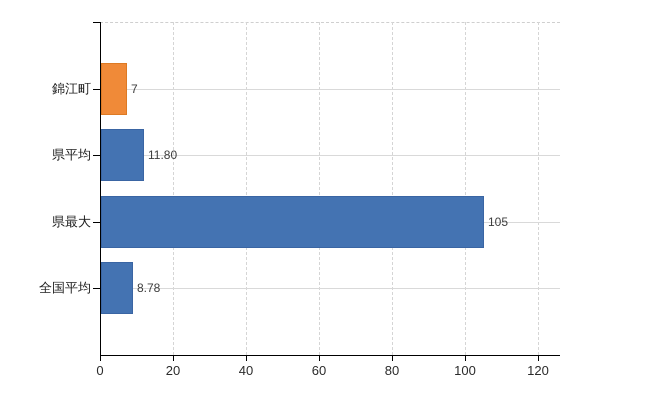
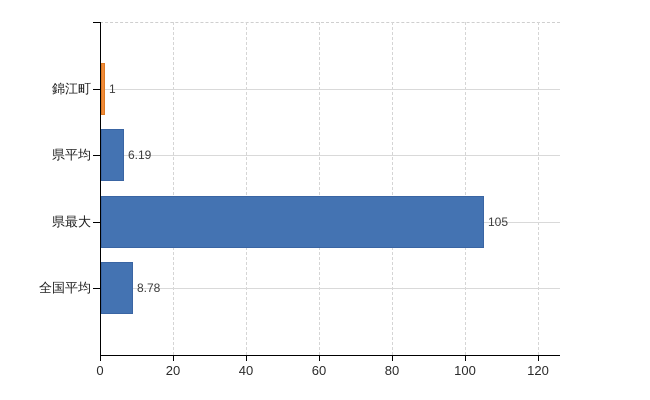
錦江町: 7 -> 1
県平均: 11.80 -> 6.19
